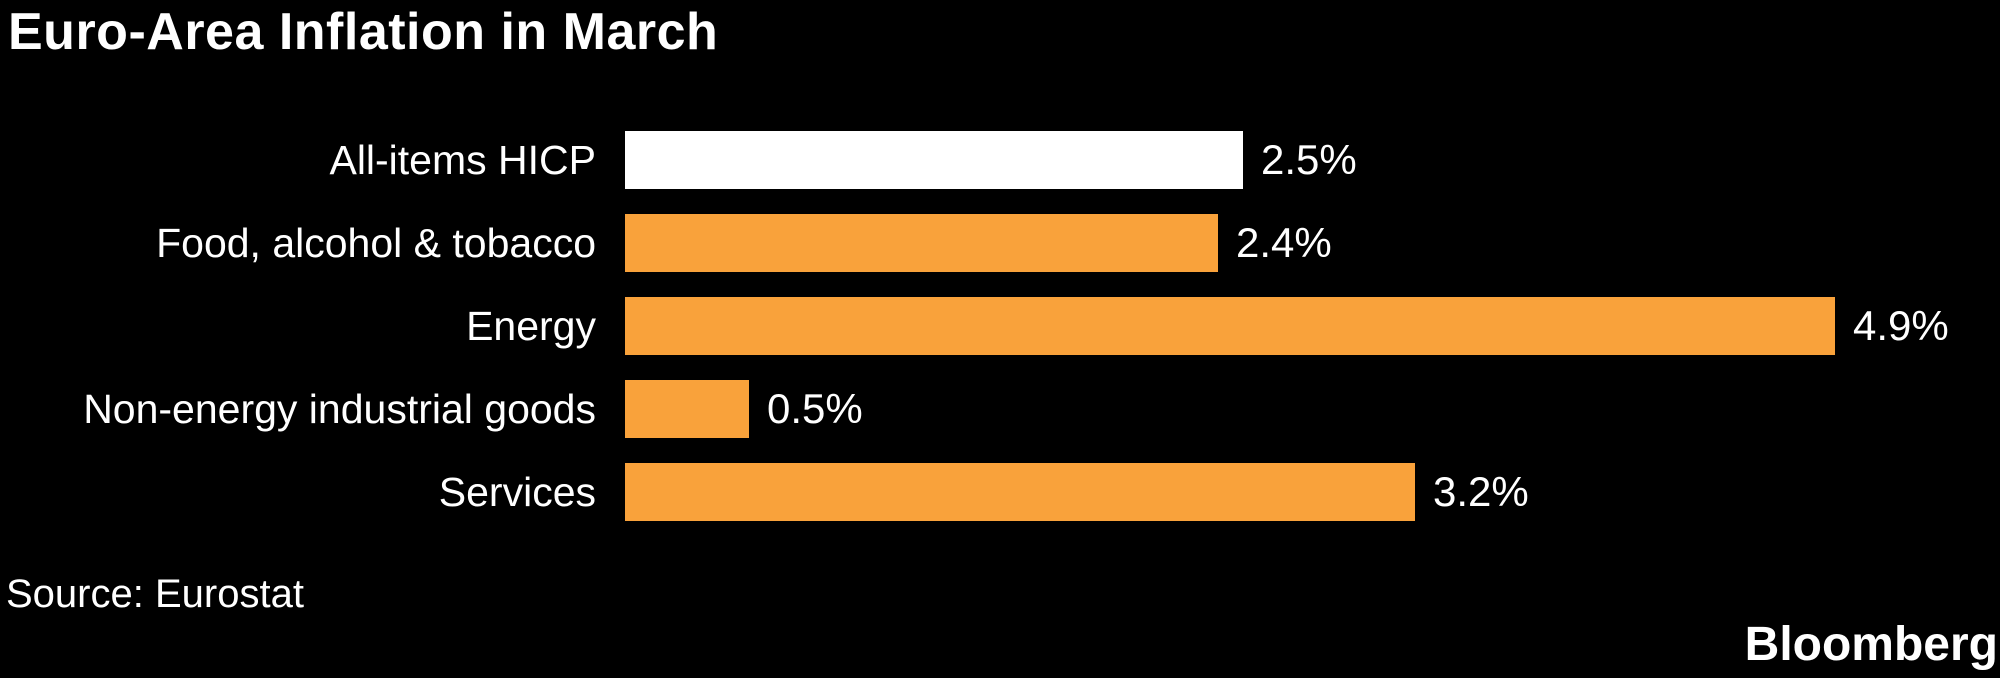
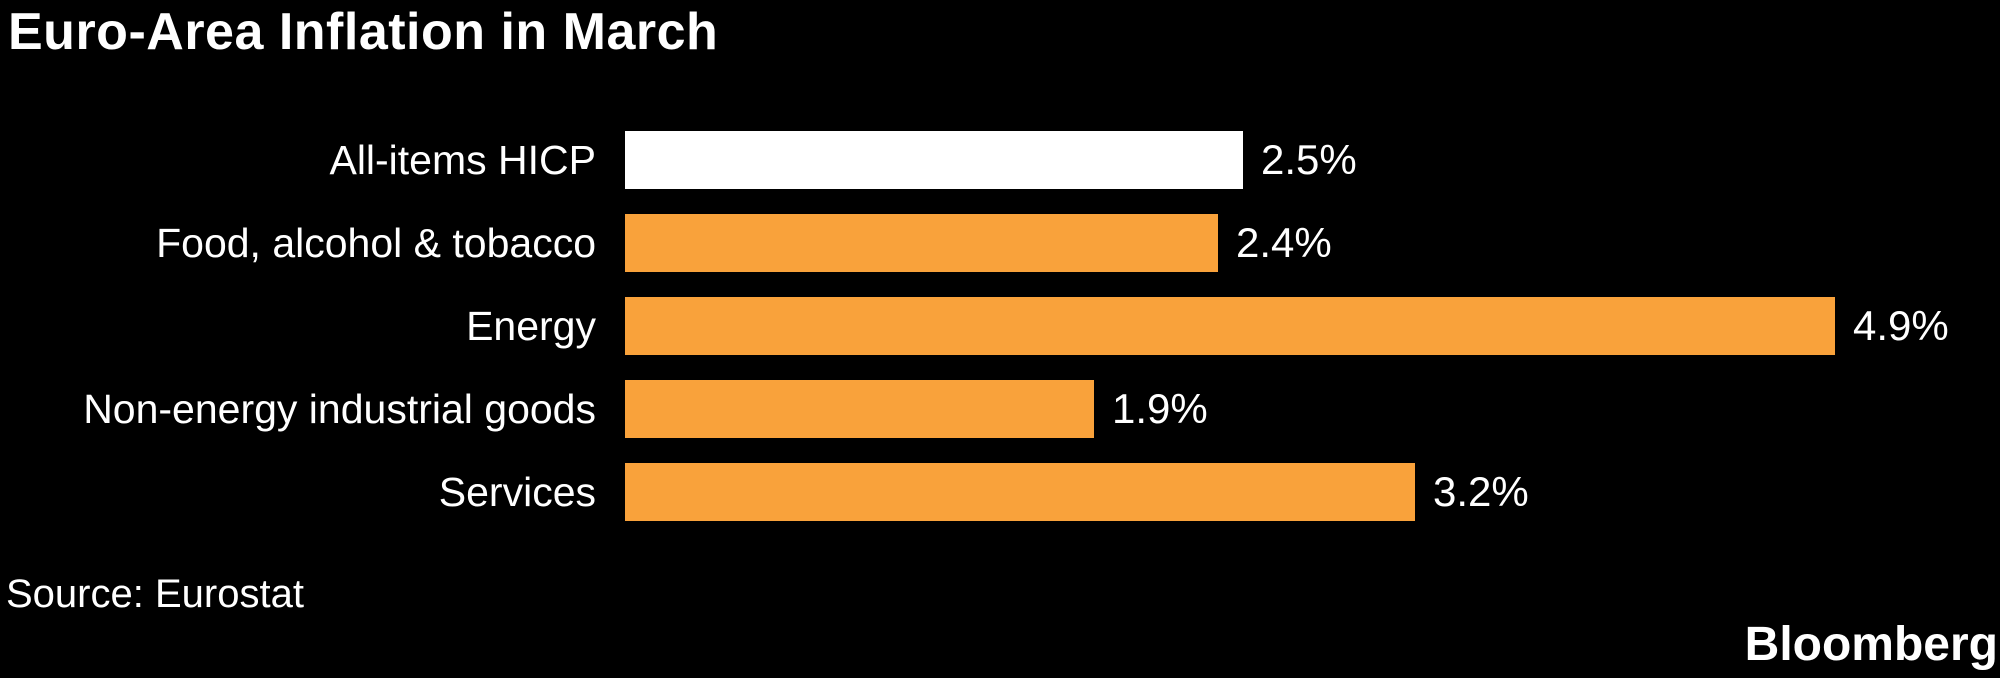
Non-energy industrial goods: 0.5% -> 1.9%
